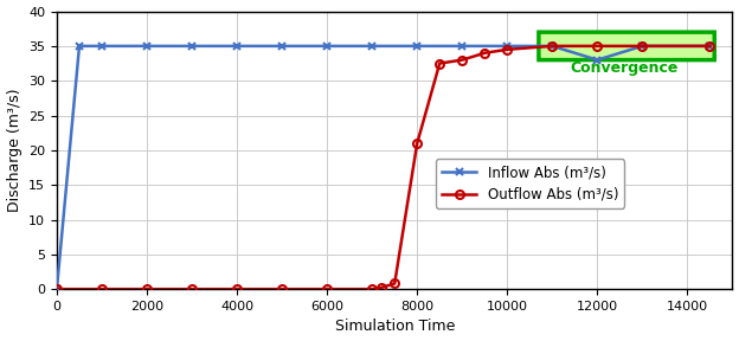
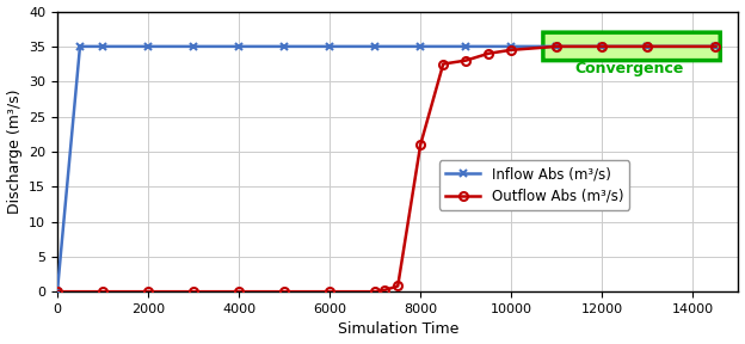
Inflow Abs (m³/s)/12000: 33 -> 35
